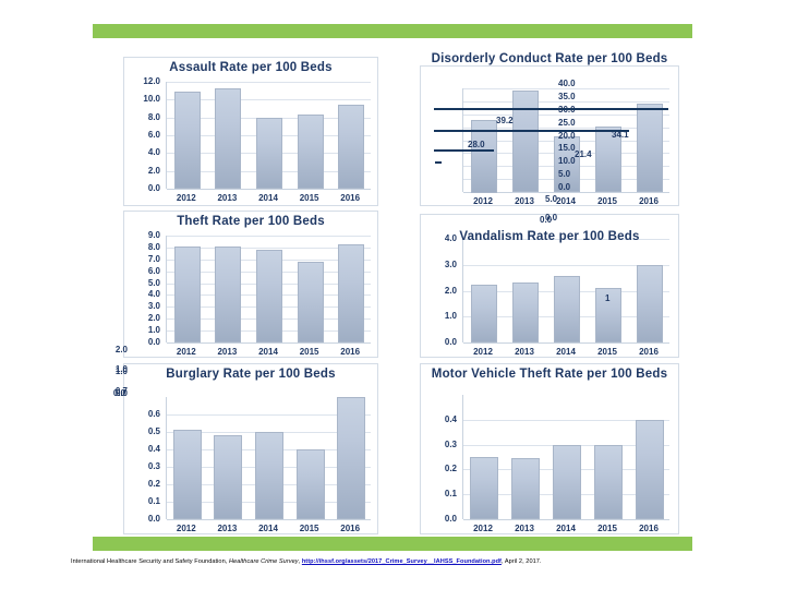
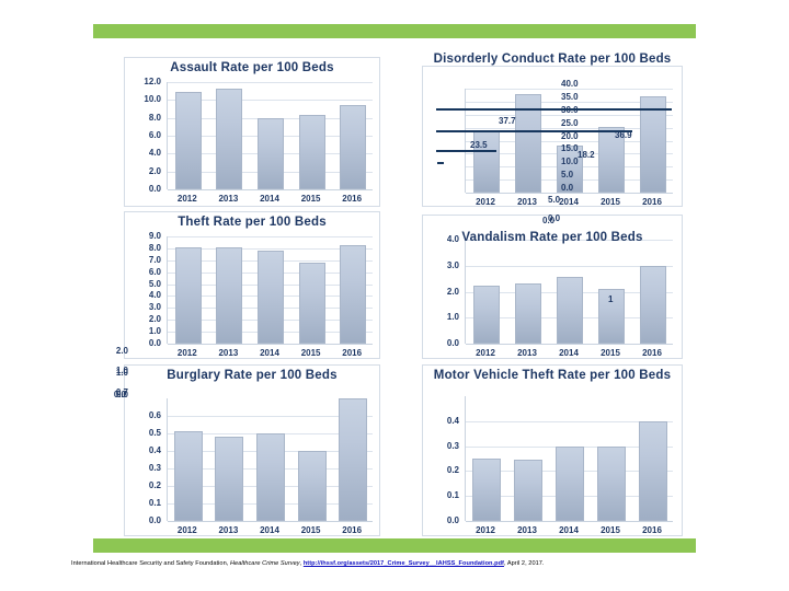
Disorderly Conduct Rate per 100 Beds/2012: 28.0 -> 23.5
Disorderly Conduct Rate per 100 Beds/2013: 39.2 -> 37.7
Disorderly Conduct Rate per 100 Beds/2014: 21.4 -> 18.2
Disorderly Conduct Rate per 100 Beds/2016: 34.1 -> 36.9
